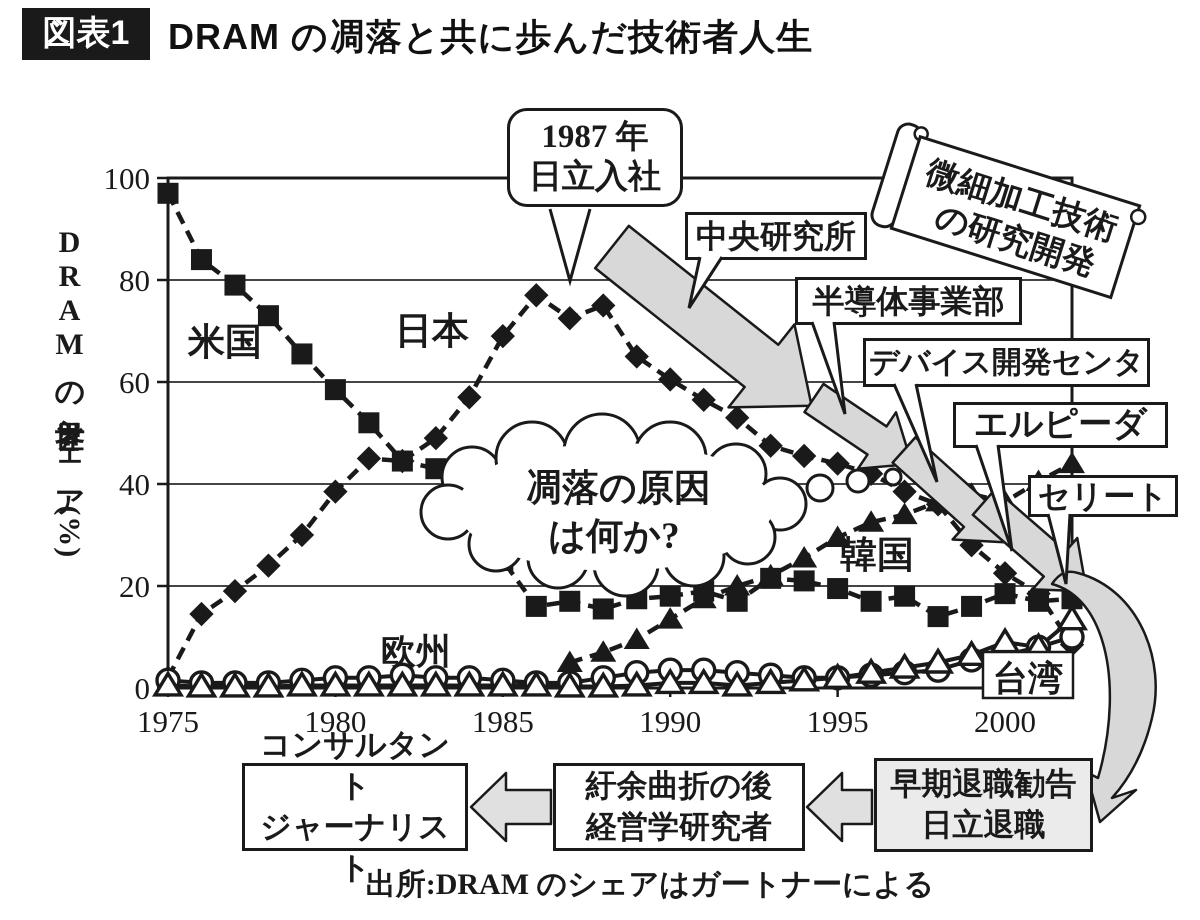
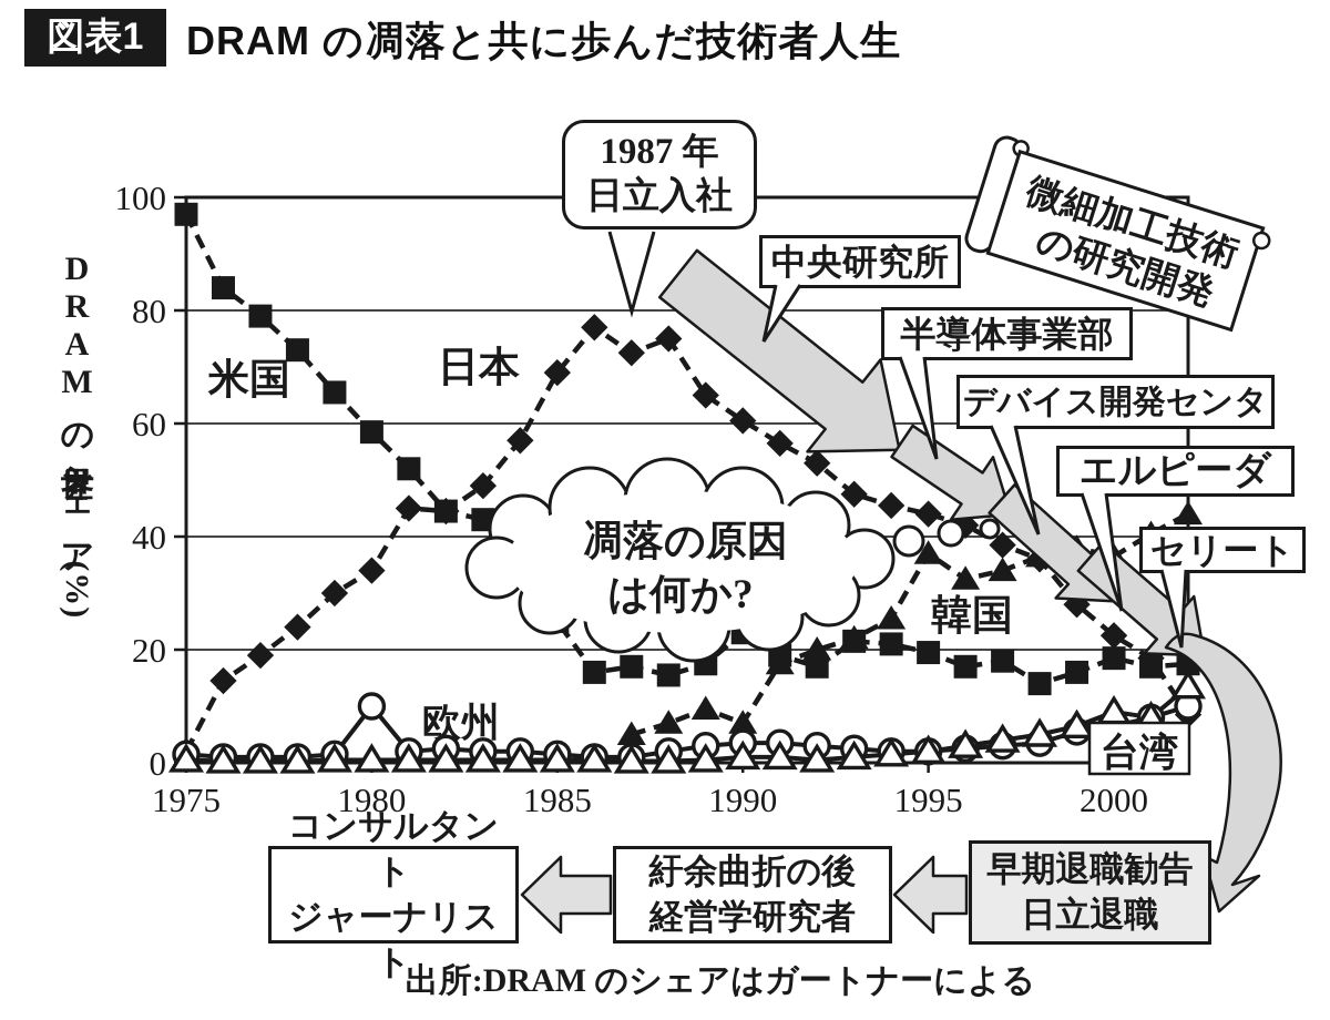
日本/1980: 38 -> 34
欧州/1980: 2 -> 10
米国/1990: 18 -> 23
韓国/1990: 14 -> 7
韓国/1995: 30 -> 37
